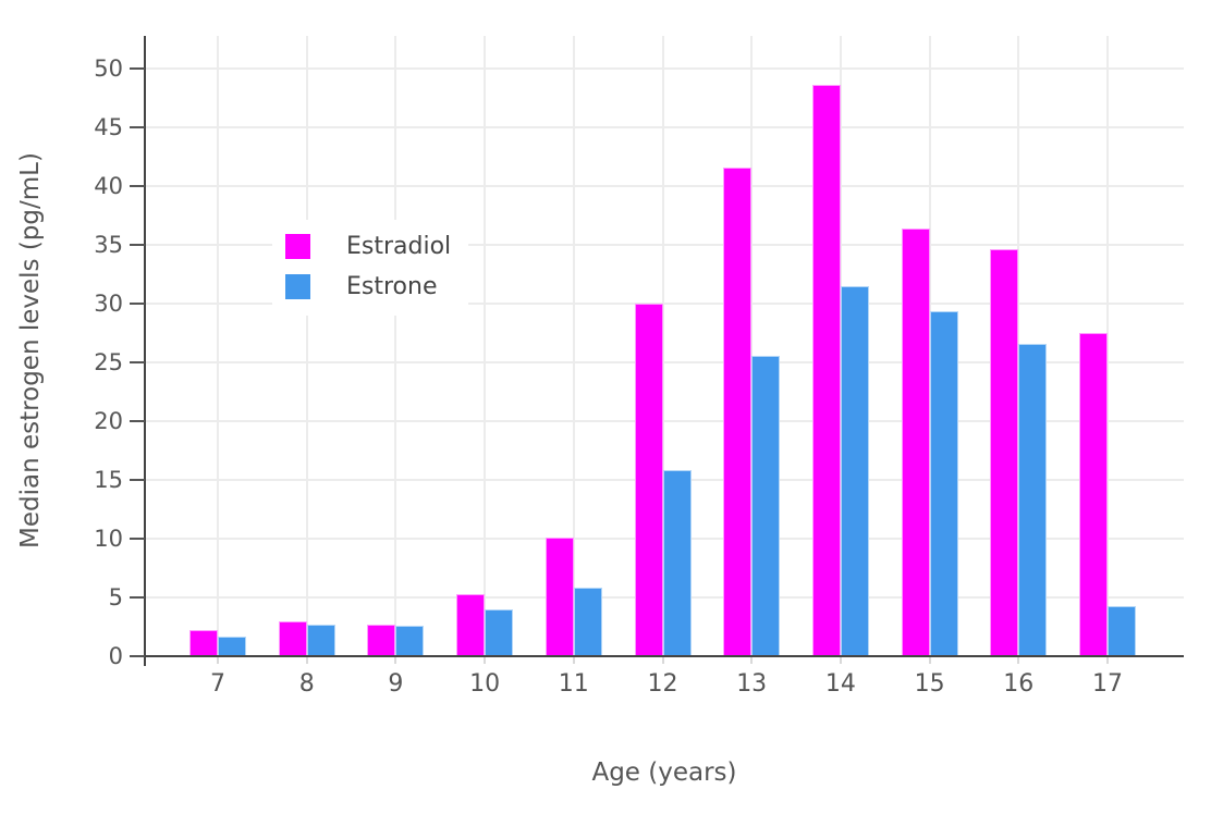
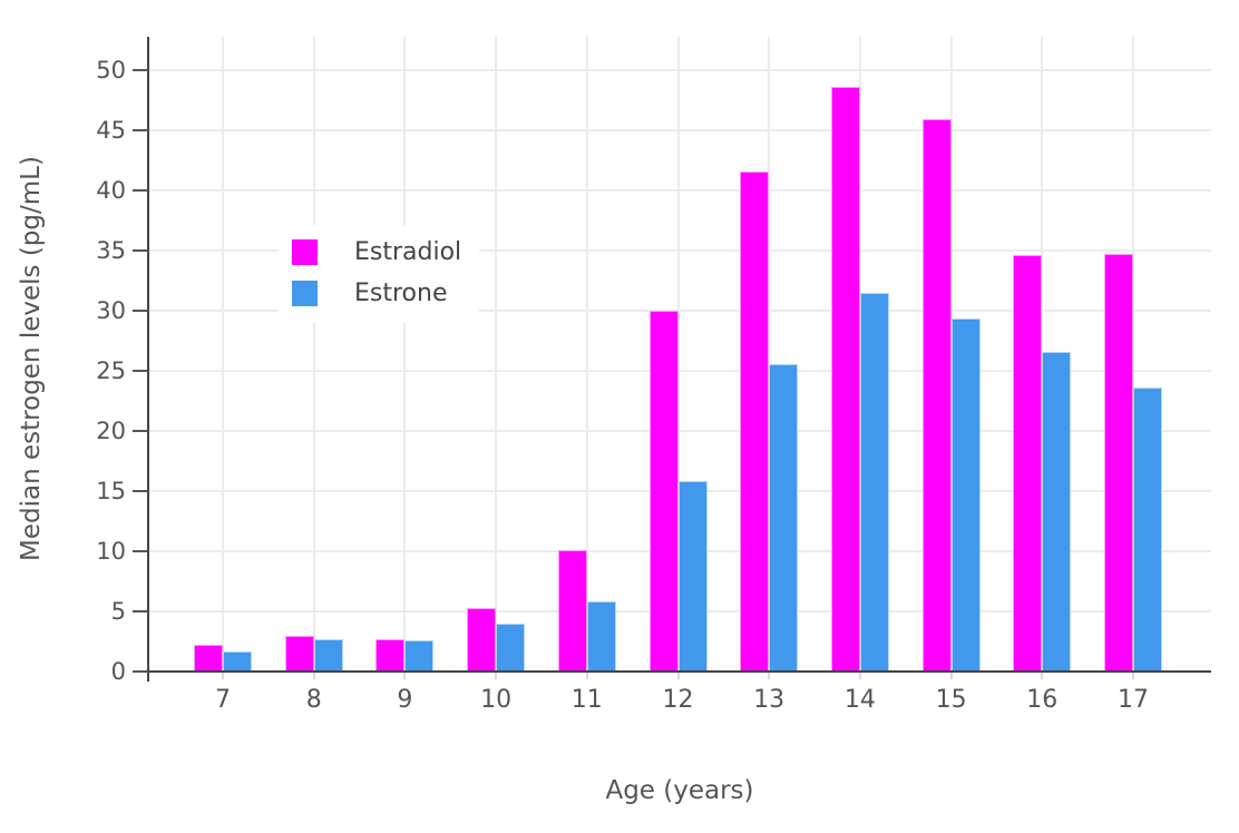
Estradiol/15: 36.4 -> 45.9
Estradiol/17: 27.5 -> 34.7
Estrone/17: 4.3 -> 23.6
